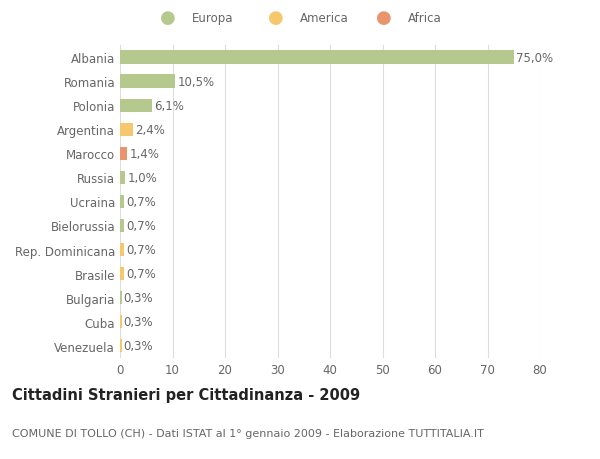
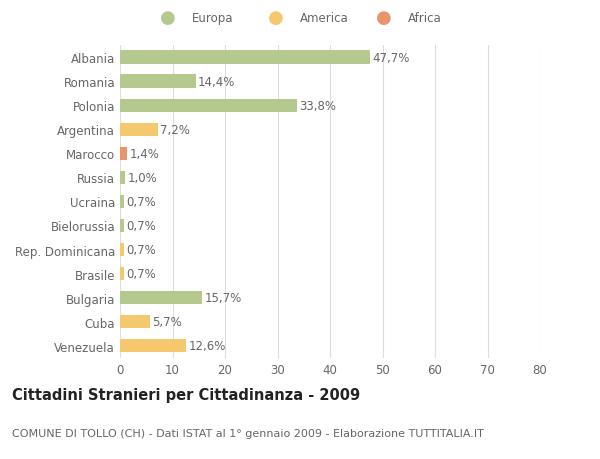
Albania: 75,0% -> 47,7%
Romania: 10,5% -> 14,4%
Polonia: 6,1% -> 33,8%
Argentina: 2,4% -> 7,2%
Bulgaria: 0,3% -> 15,7%
Cuba: 0,3% -> 5,7%
Venezuela: 0,3% -> 12,6%
